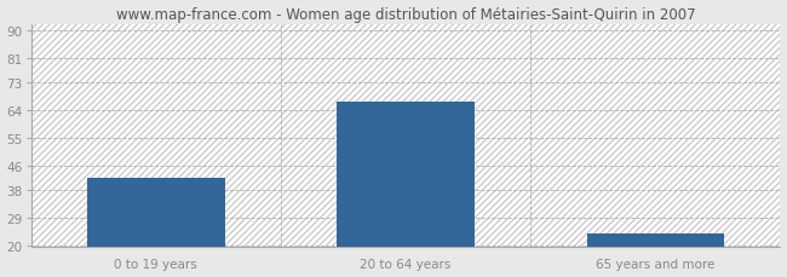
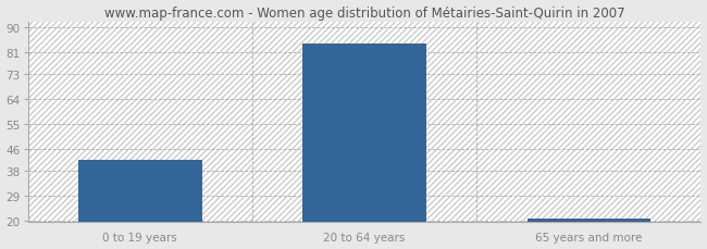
20 to 64 years: 67 -> 84
65 years and more: 24 -> 21
